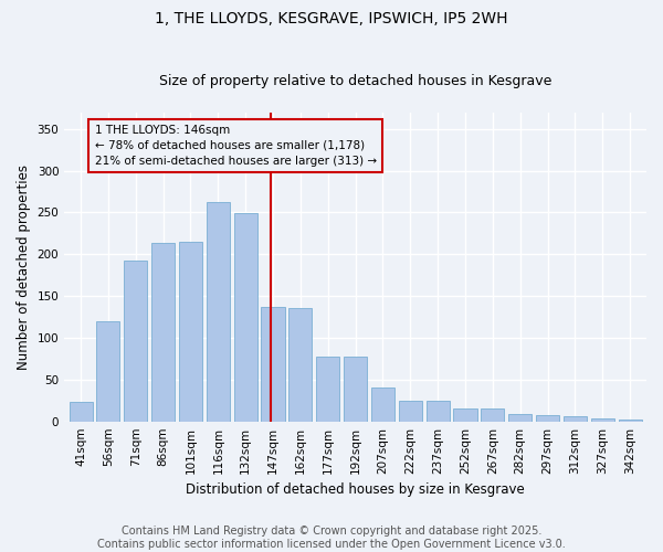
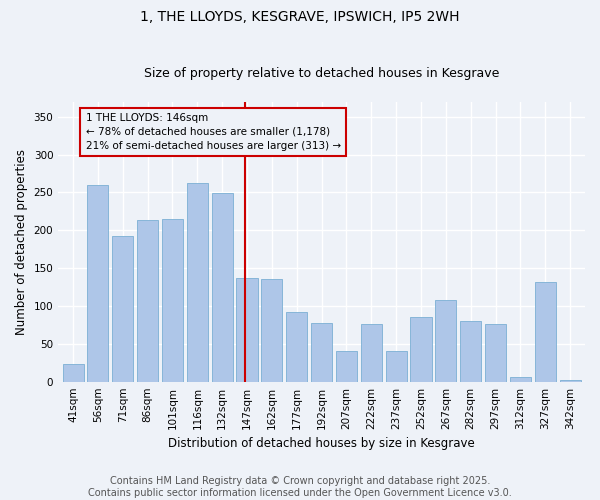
56sqm: 120 -> 260
177sqm: 77 -> 92
222sqm: 25 -> 76
237sqm: 25 -> 40
252sqm: 15 -> 86
267sqm: 15 -> 108
282sqm: 9 -> 80
297sqm: 7 -> 76
327sqm: 4 -> 132
